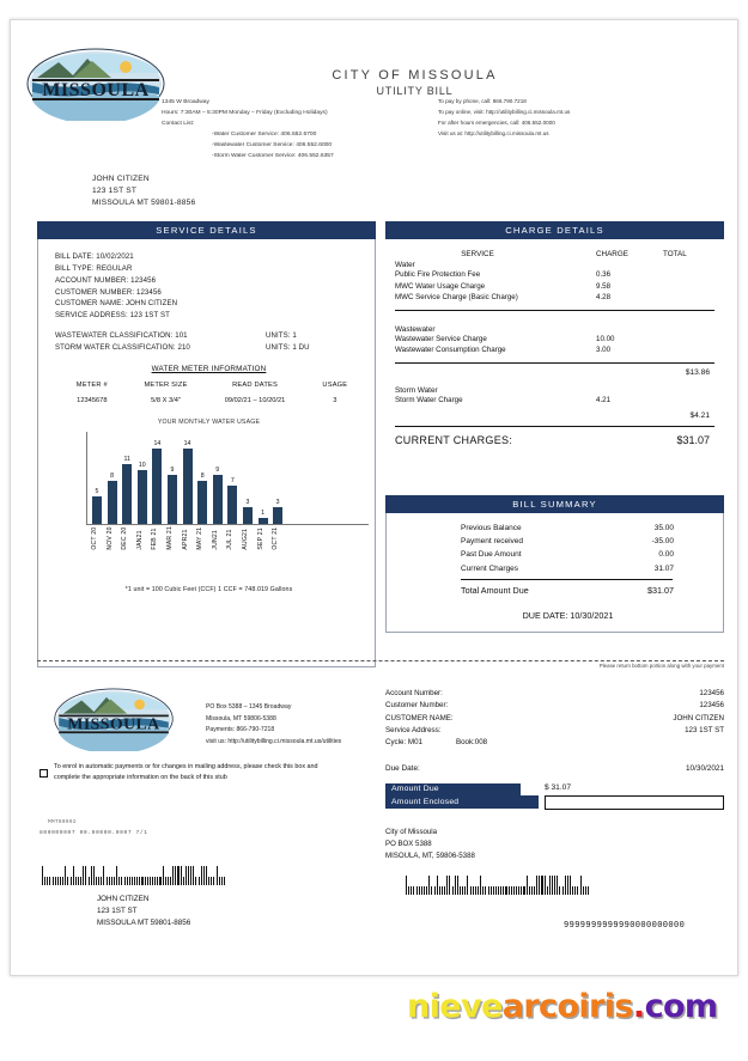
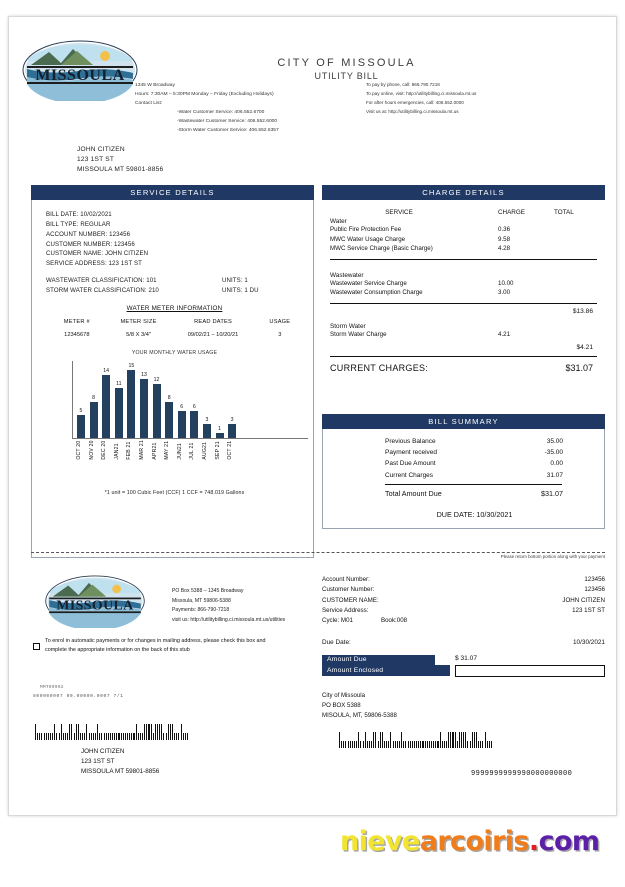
DEC 20: 11 -> 14
JAN21: 10 -> 11
FEB 21: 14 -> 15
MAR 21: 9 -> 13
APR21: 14 -> 12
JUN21: 9 -> 6
JUL 21: 7 -> 6
